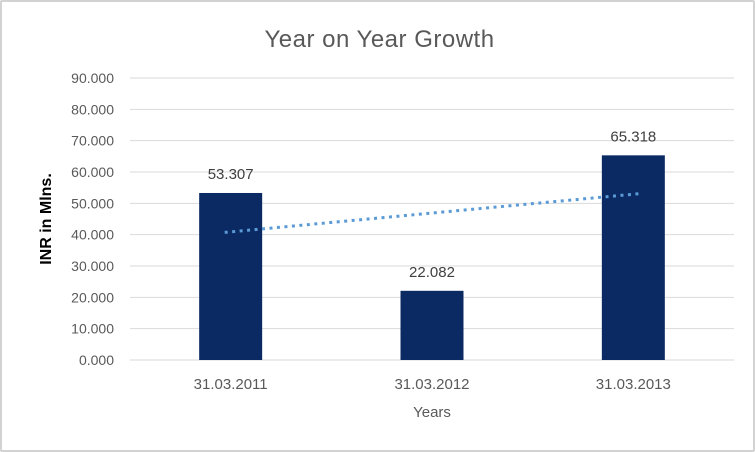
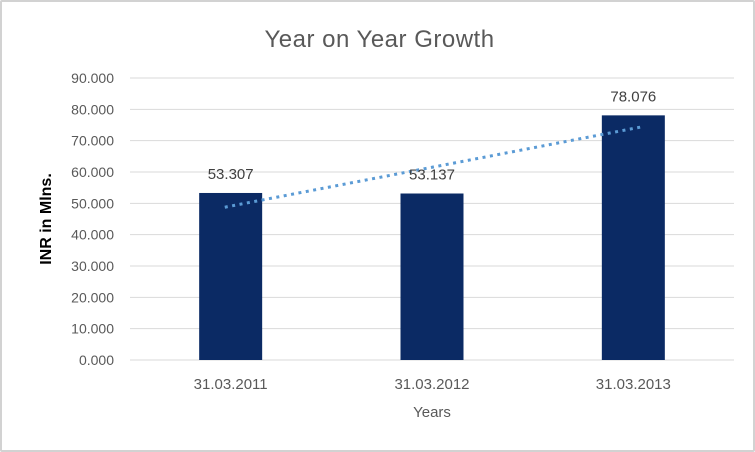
31.03.2012: 22.082 -> 53.137
31.03.2013: 65.318 -> 78.076
